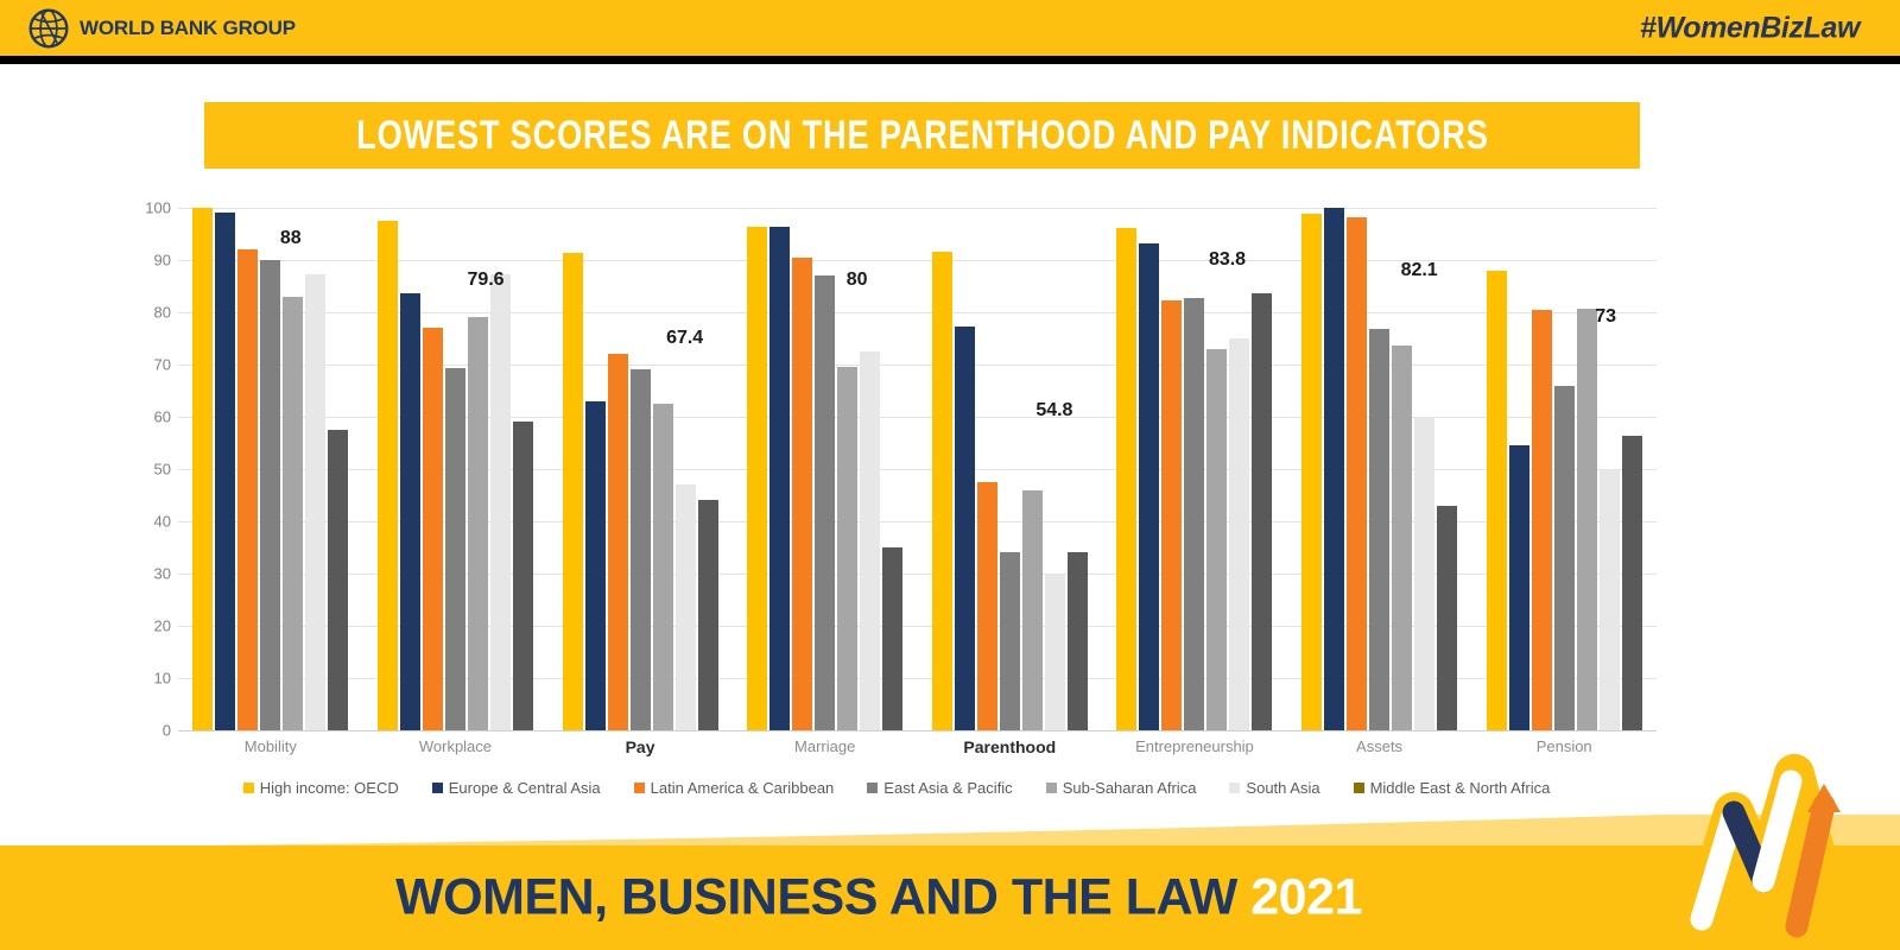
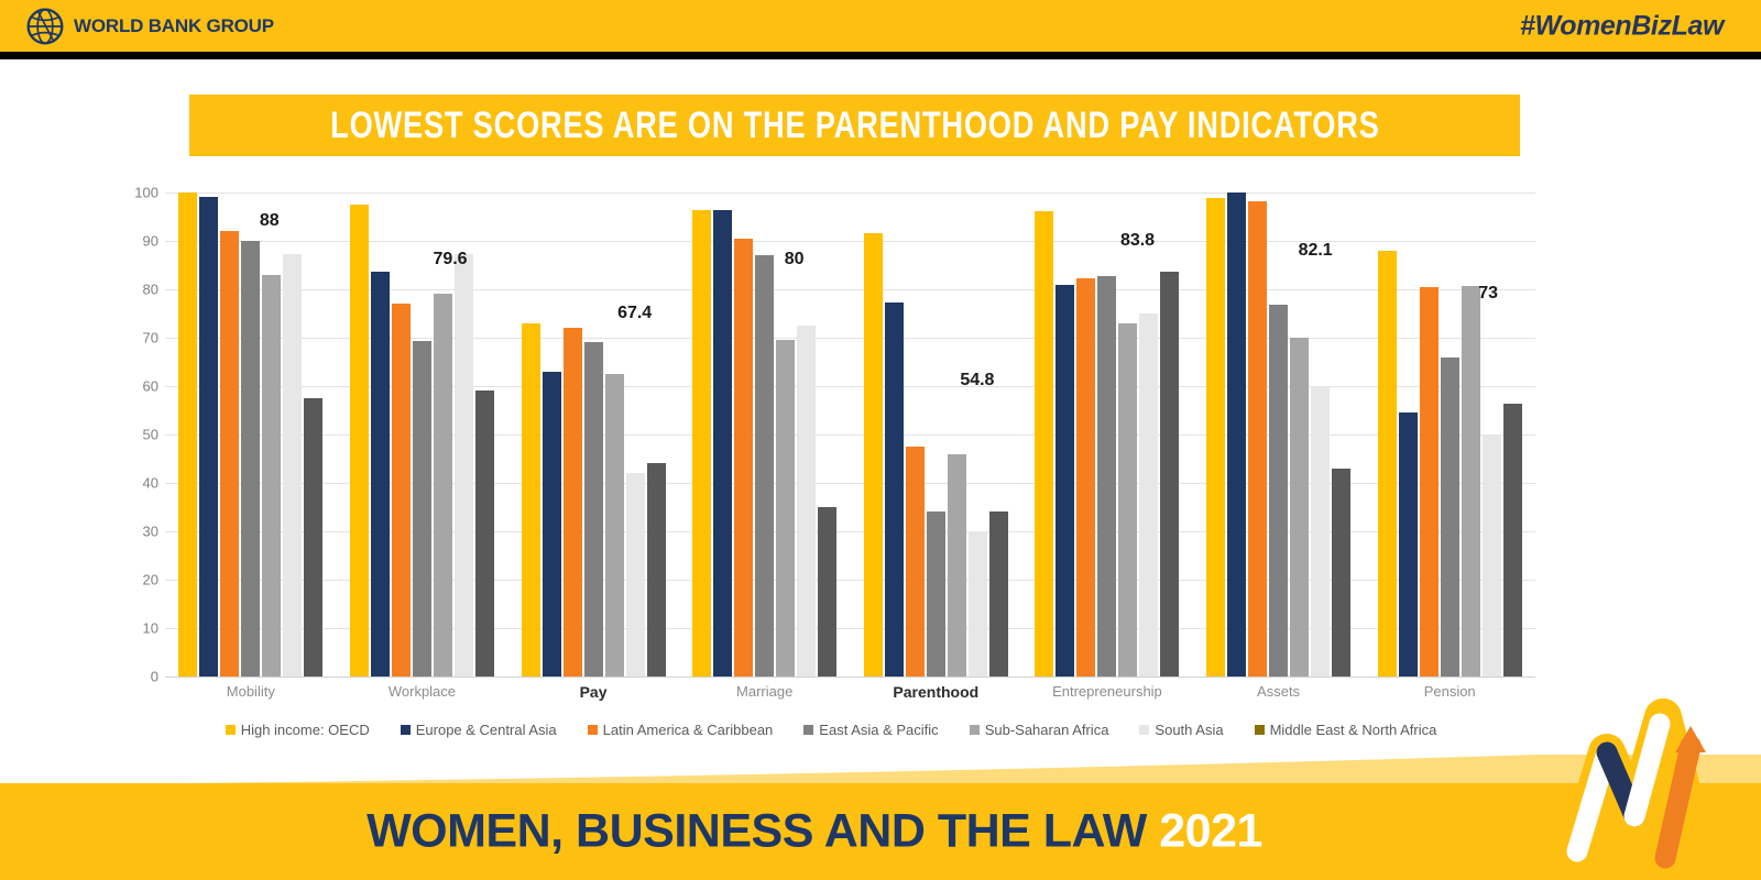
High income: OECD/Pay: 91 -> 73
South Asia/Pay: 47 -> 42
Europe & Central Asia/Entrepreneurship: 93 -> 81
Sub-Saharan Africa/Assets: 74 -> 70
